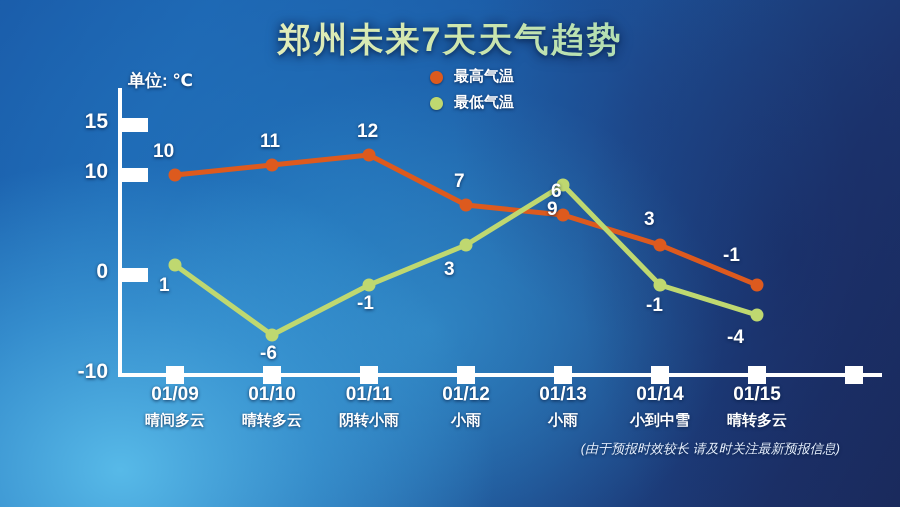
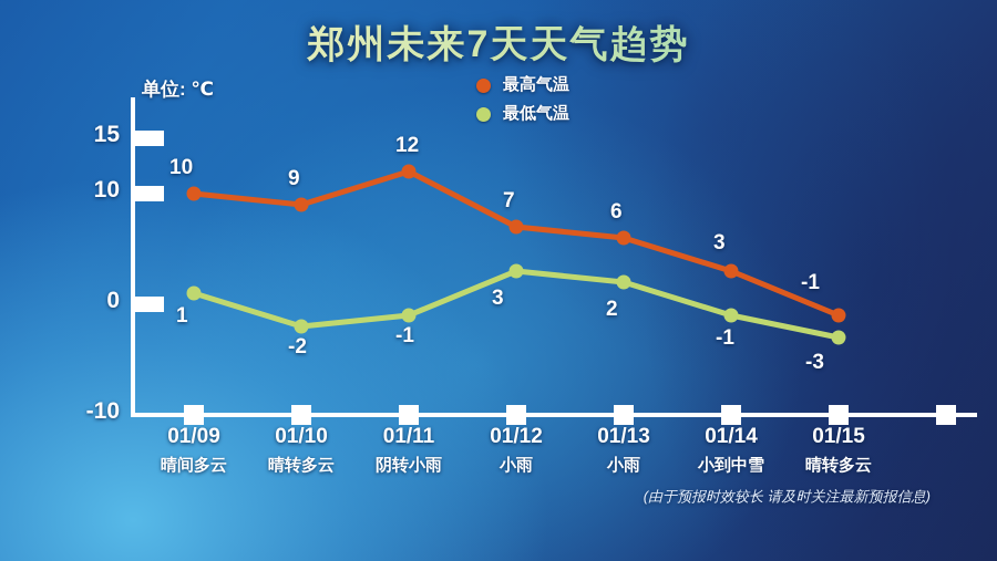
最高气温/01/10: 11 -> 9
最低气温/01/10: -6 -> -2
最低气温/01/13: 9 -> 2
最低气温/01/15: -4 -> -3
